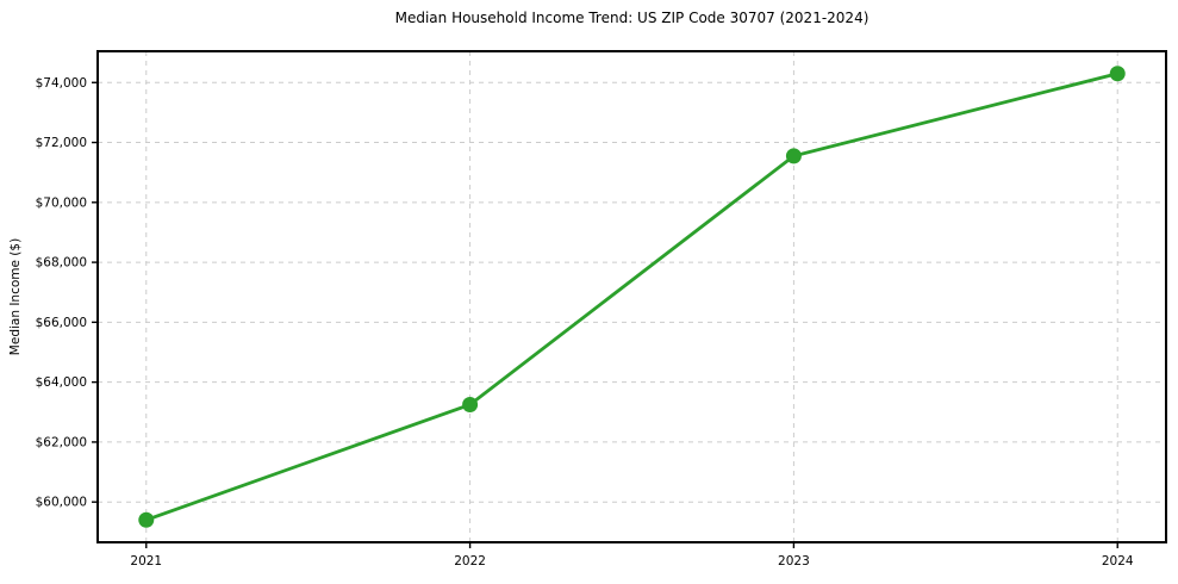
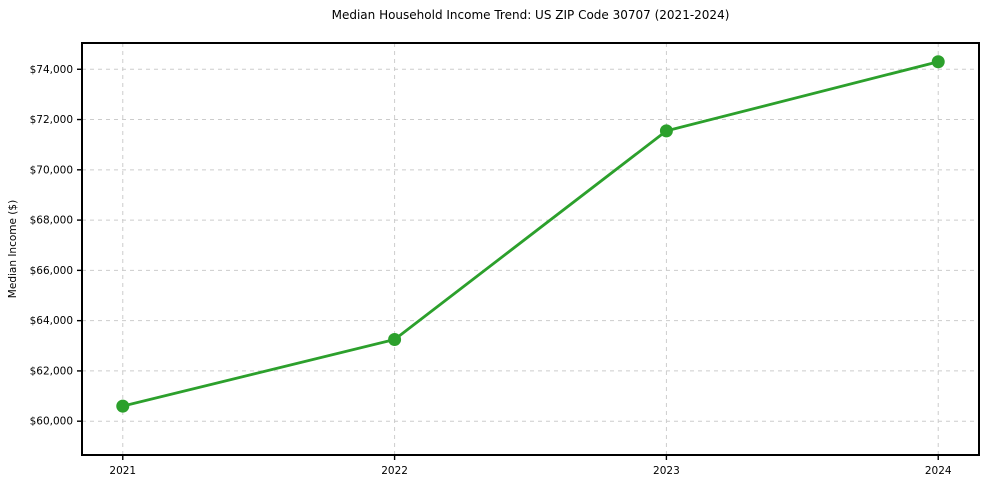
2021: $59400 -> $60600
